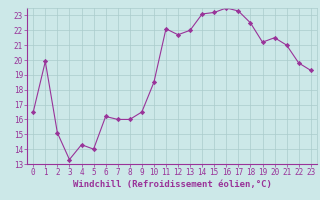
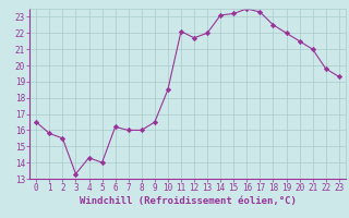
1: 19.9 -> 15.8
2: 15.1 -> 15.5
19: 21.2 -> 22.0
